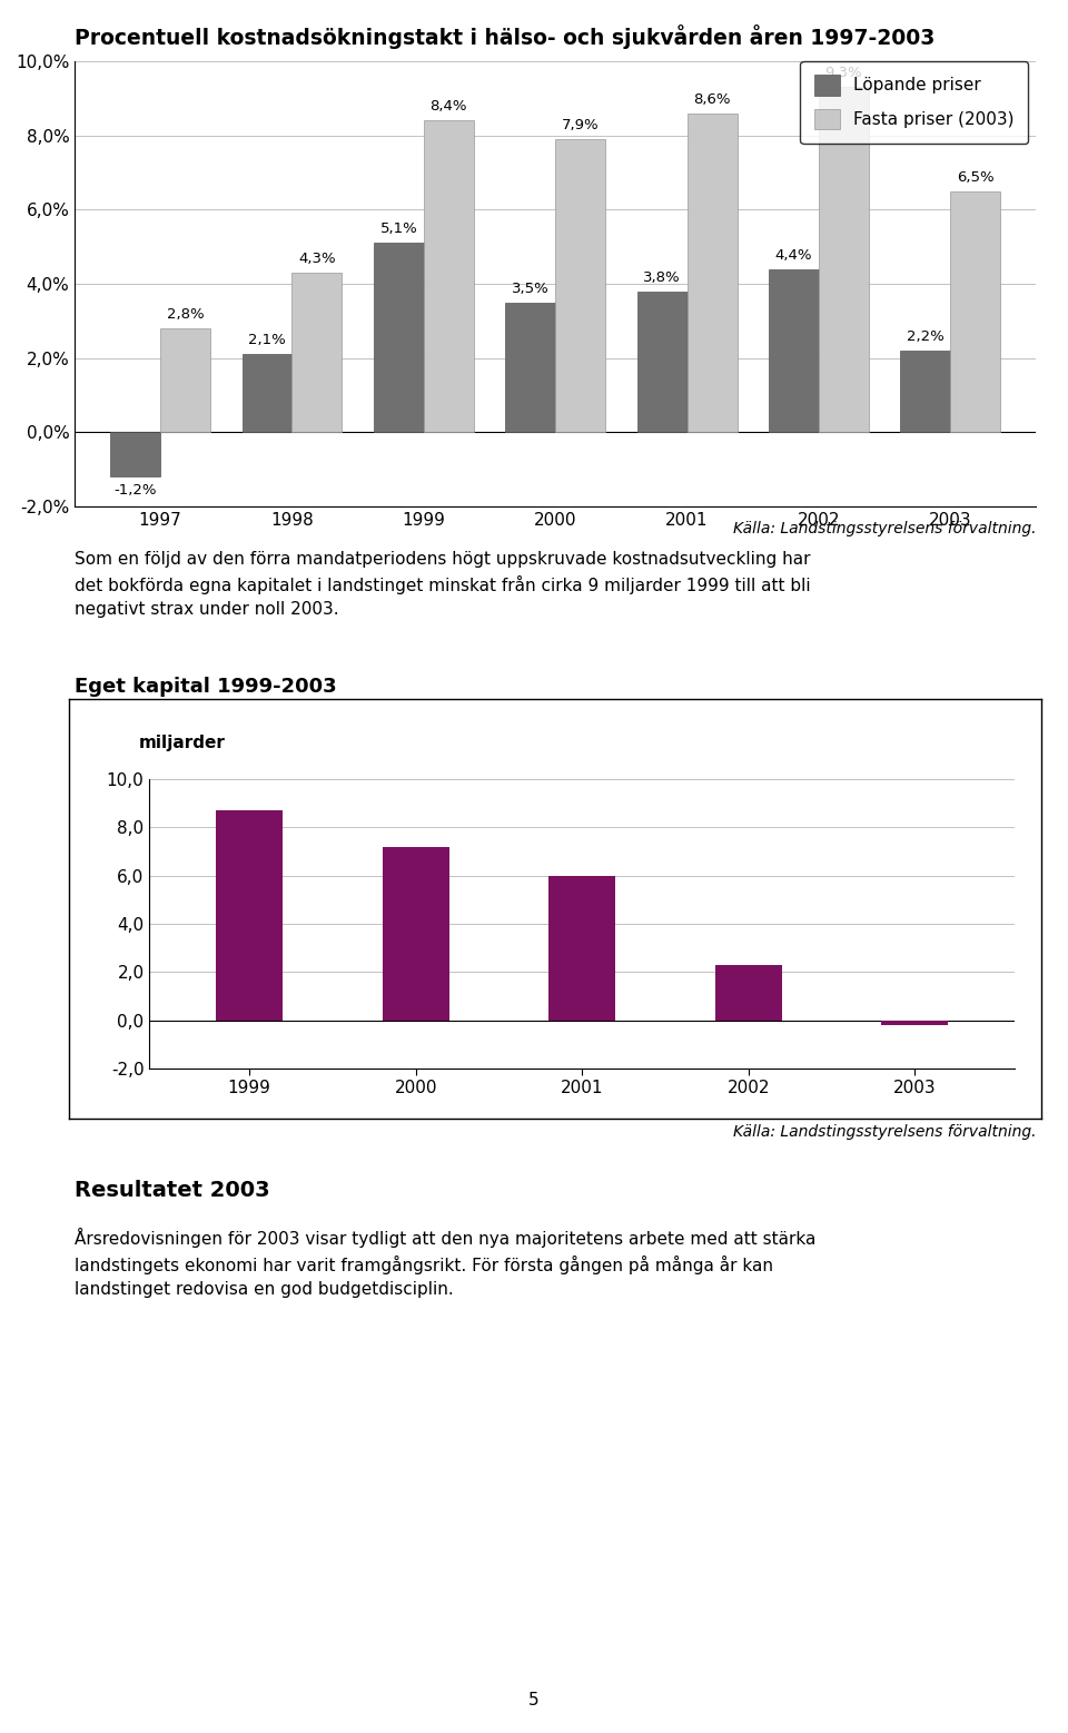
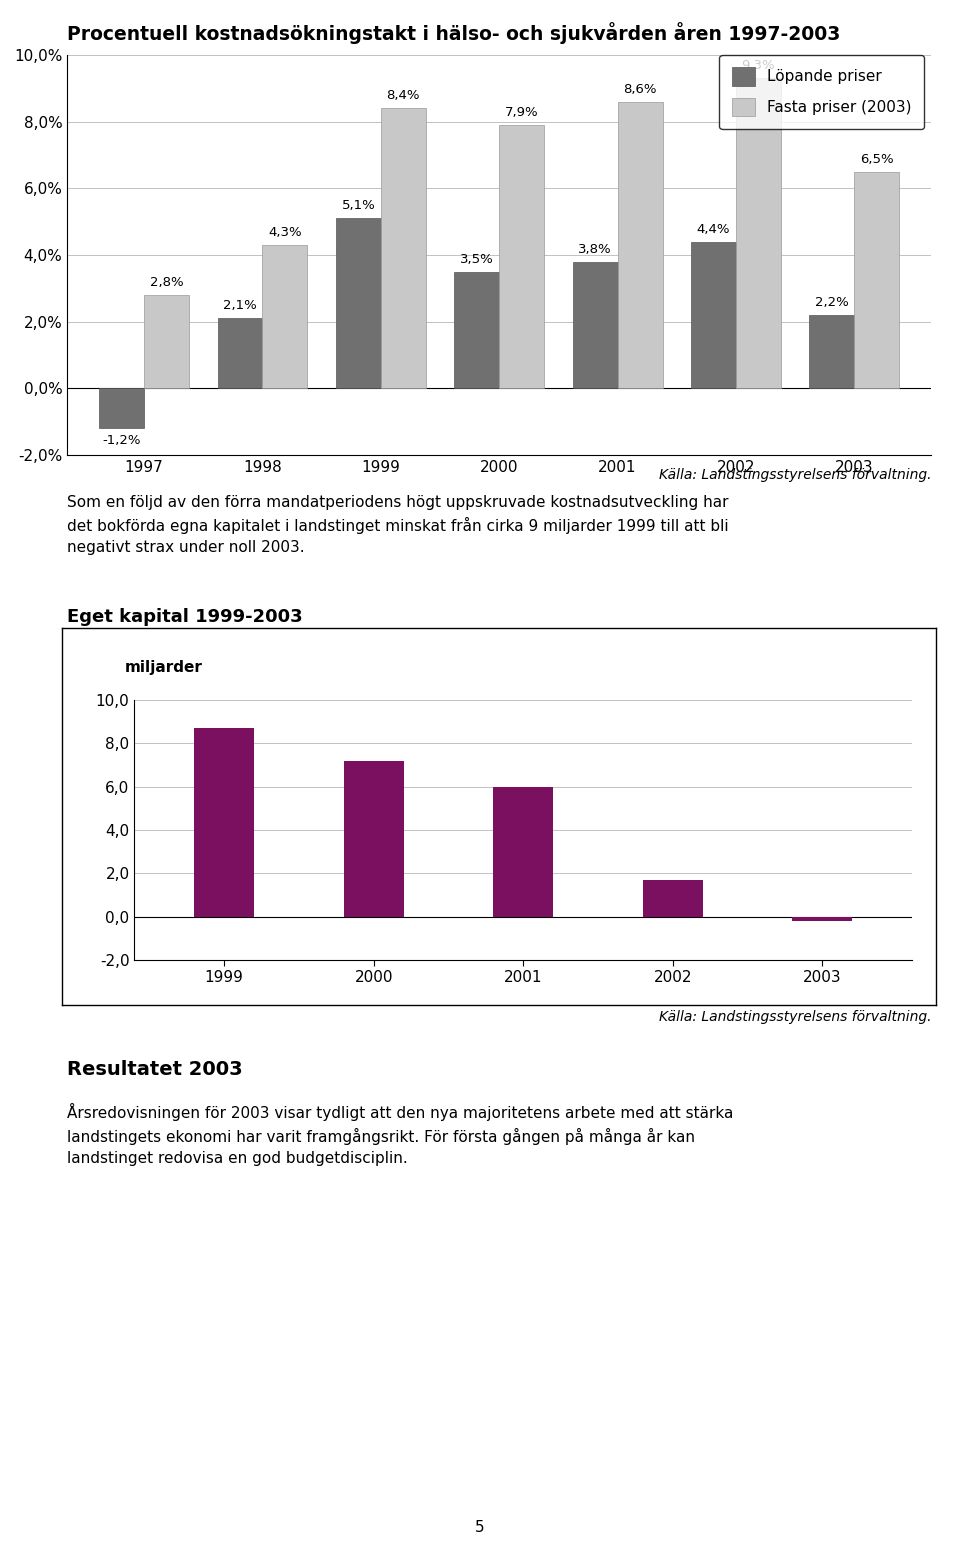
2002: 2,3 -> 1,7
